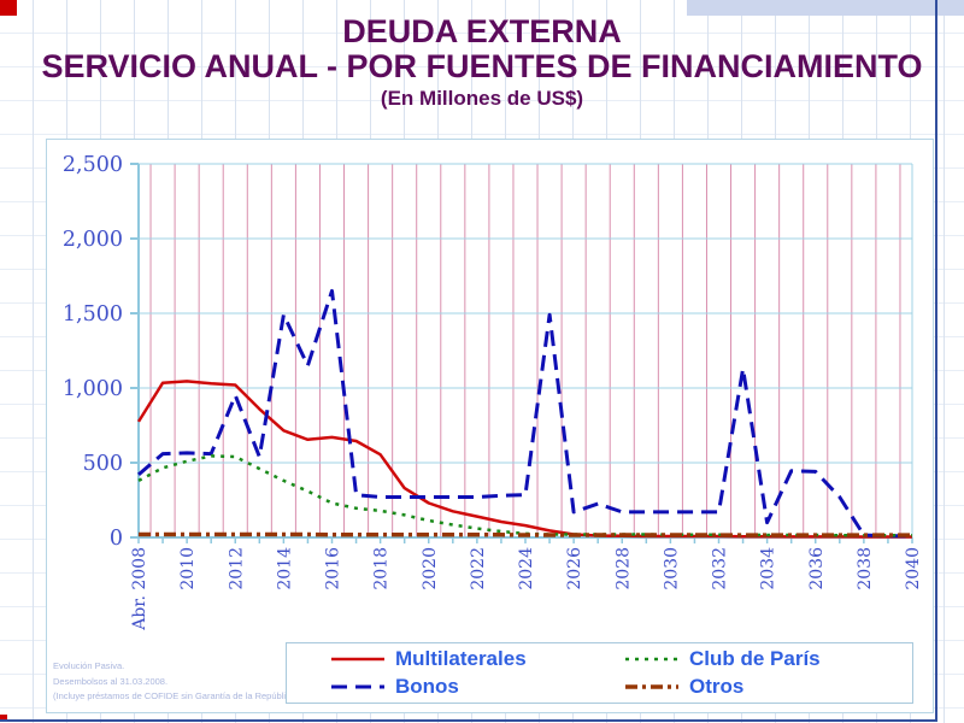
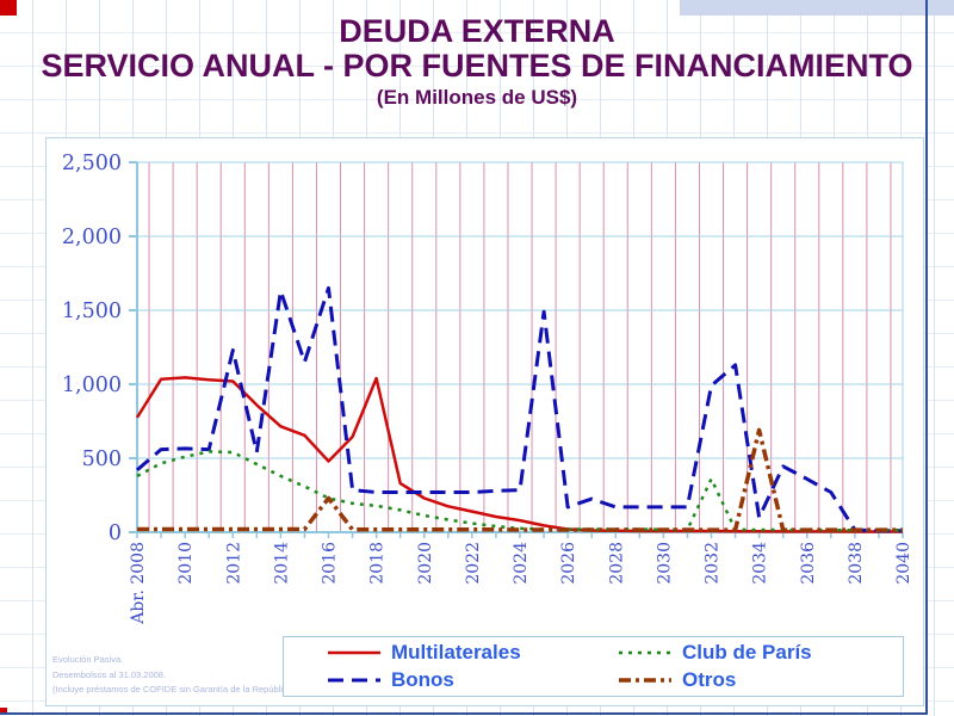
Bonos/2012: 950 -> 1230
Bonos/2014: 1490 -> 1630
Multilaterales/2016: 670 -> 480
Otros/2016: 20 -> 230
Multilaterales/2018: 560 -> 1040
Bonos/2032: 170 -> 990
Club de París/2032: 20 -> 360
Otros/2034: 20 -> 690
Bonos/2036: 440 -> 360
